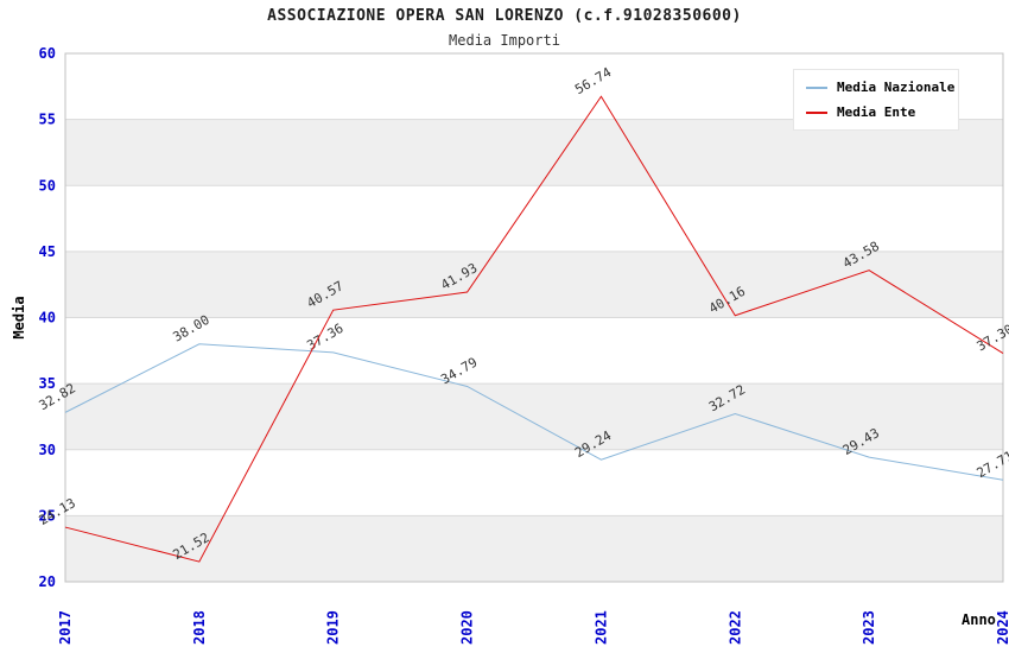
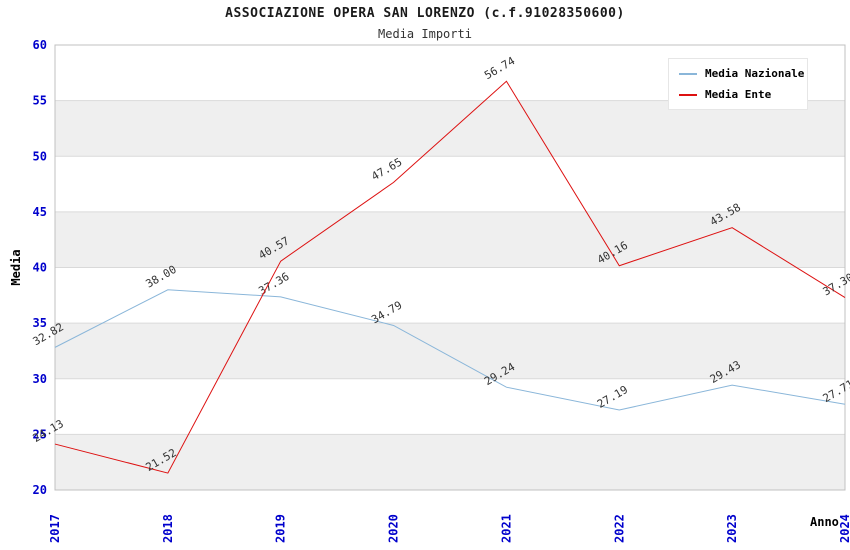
Media Ente/2020: 41.93 -> 47.65
Media Nazionale/2022: 32.72 -> 27.19
